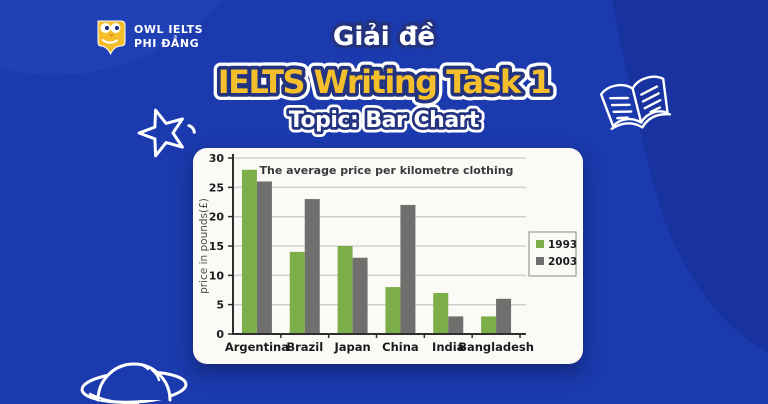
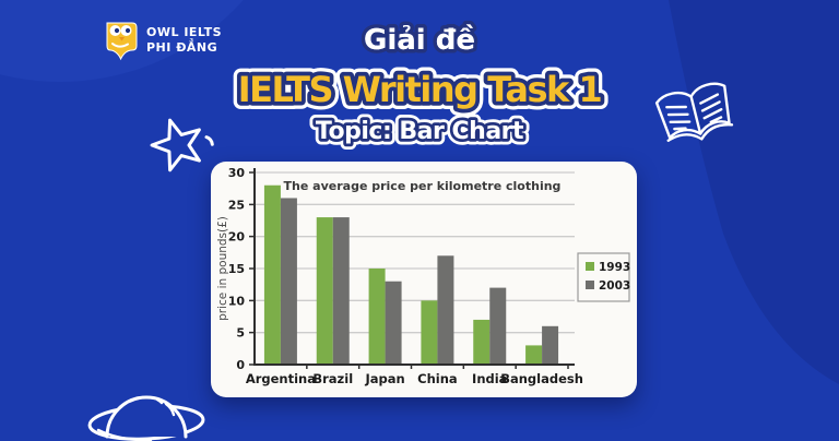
1993/Brazil: 14 -> 23
1993/China: 8 -> 10
2003/China: 22 -> 17
2003/India: 3 -> 12
